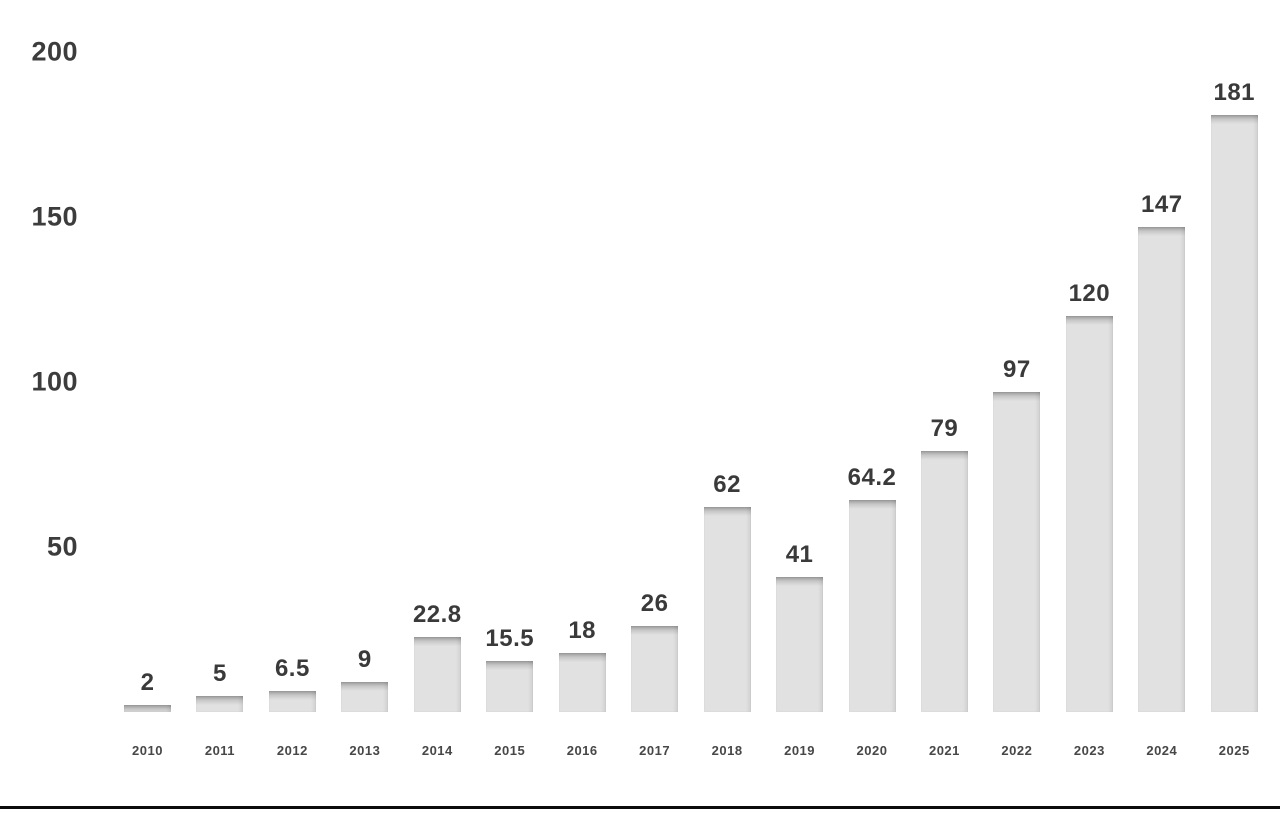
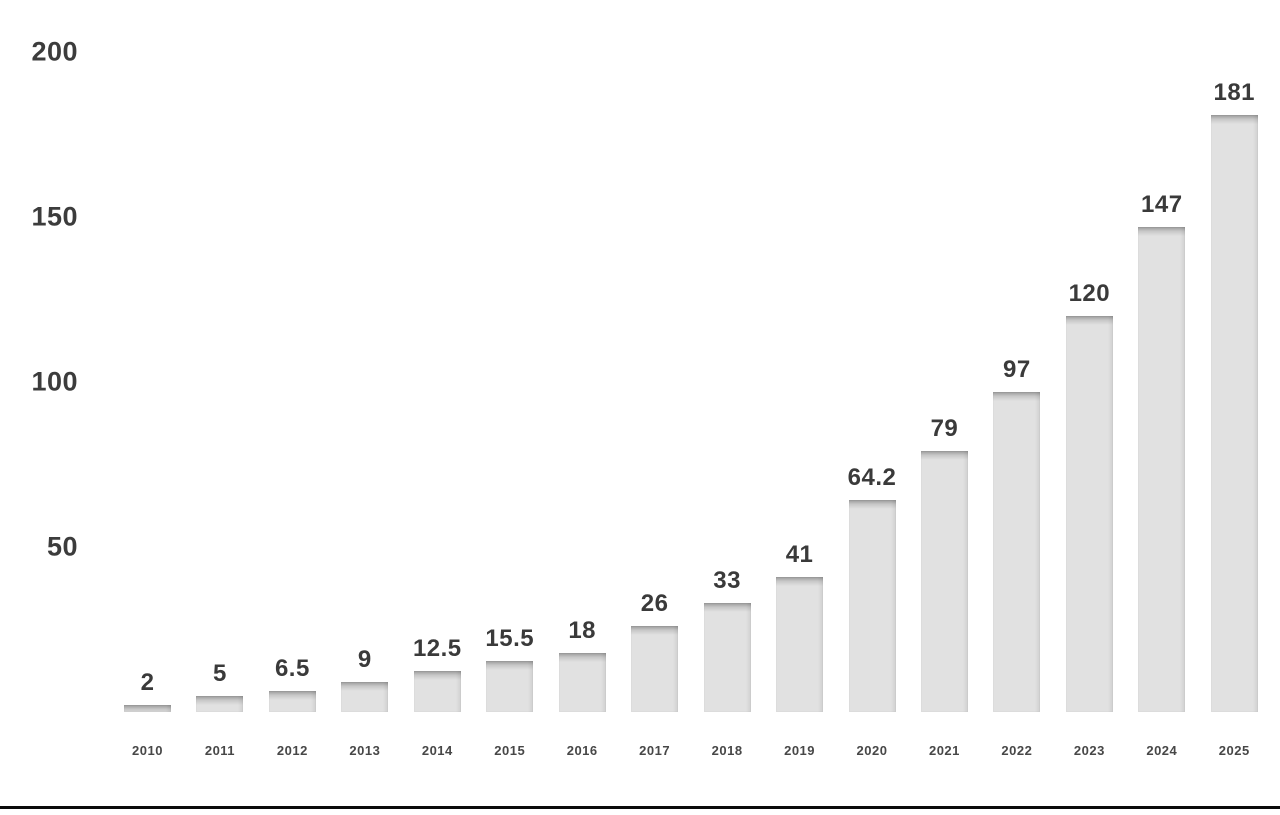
2014: 22.8 -> 12.5
2018: 62 -> 33
